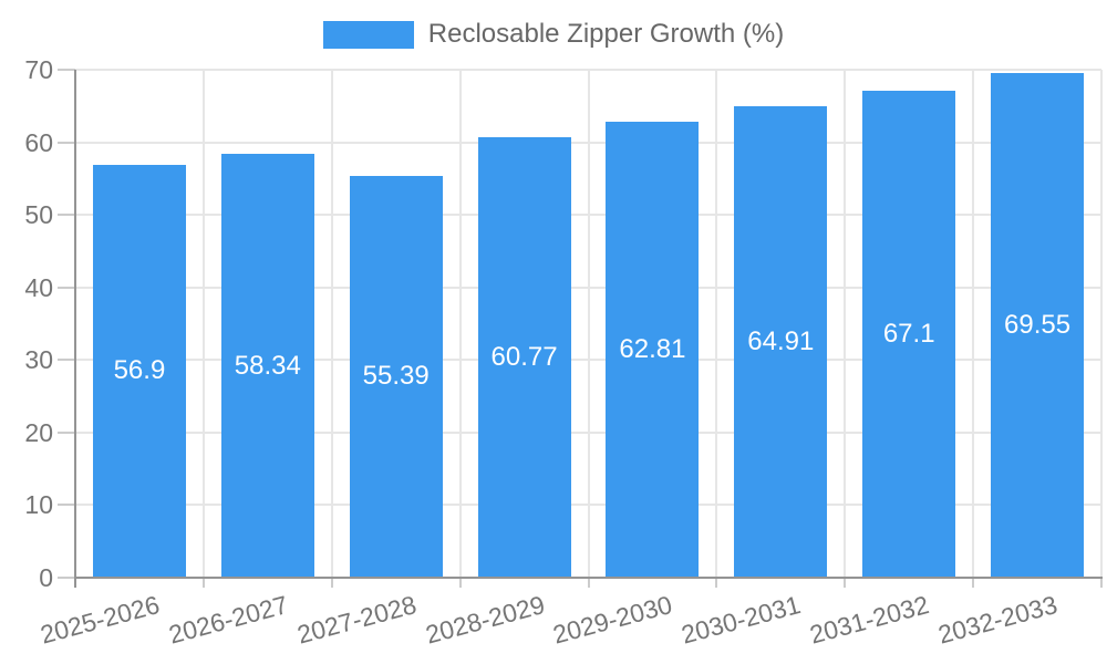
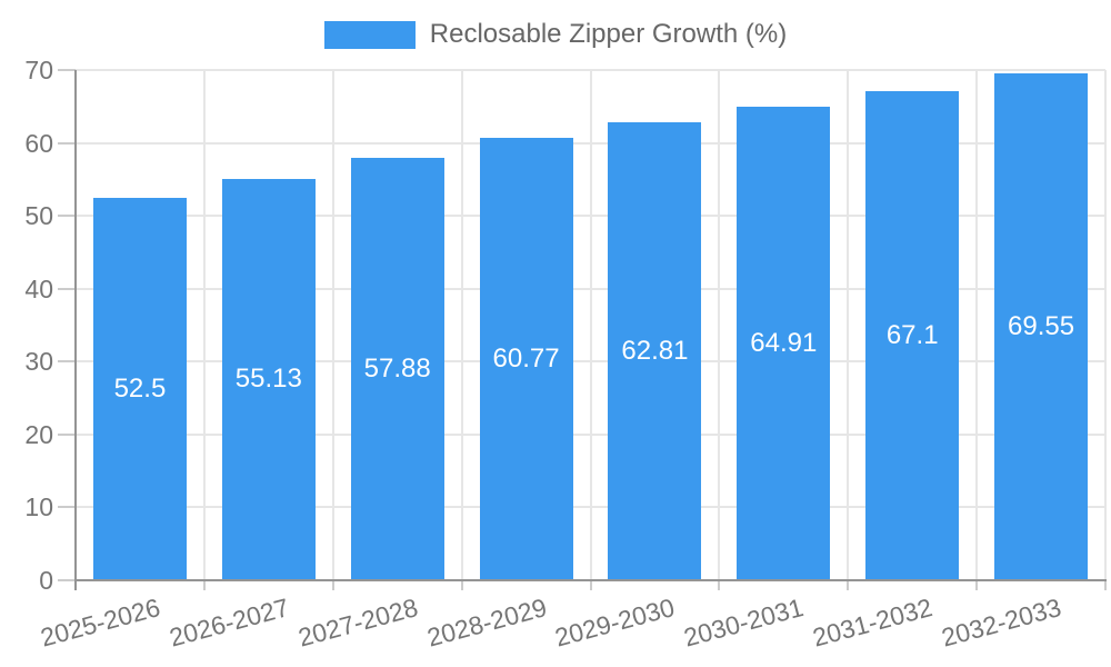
2025-2026: 56.9 -> 52.5
2026-2027: 58.34 -> 55.13
2027-2028: 55.39 -> 57.88
